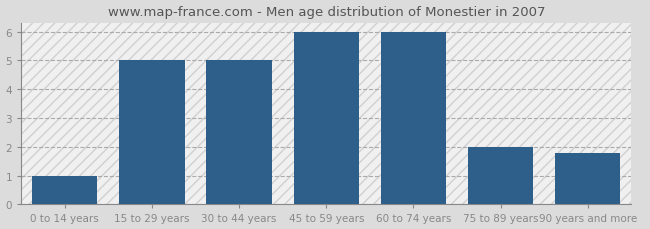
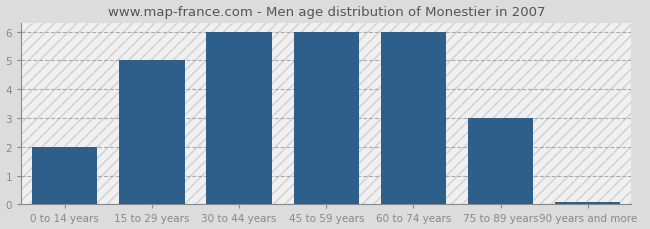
0 to 14 years: 1.00 -> 2.00
30 to 44 years: 5.00 -> 6.00
75 to 89 years: 2.00 -> 3.00
90 years and more: 1.80 -> 0.07
